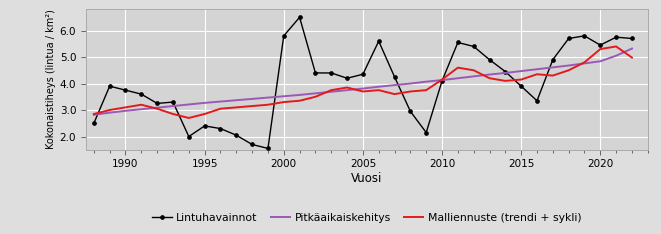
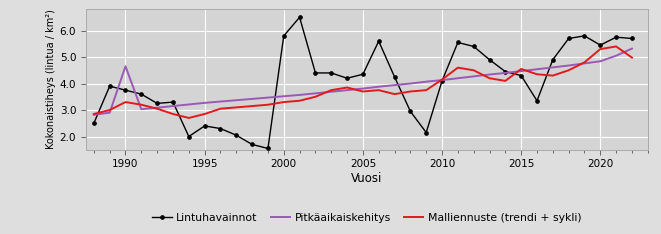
Pitkäaikaiskehitys/1990: 2.97 -> 4.65
Malliennuste (trendi + sykli)/1990: 3.10 -> 3.30
Lintuhavainnot/2015: 3.90 -> 4.30
Malliennuste (trendi + sykli)/2015: 4.15 -> 4.55
